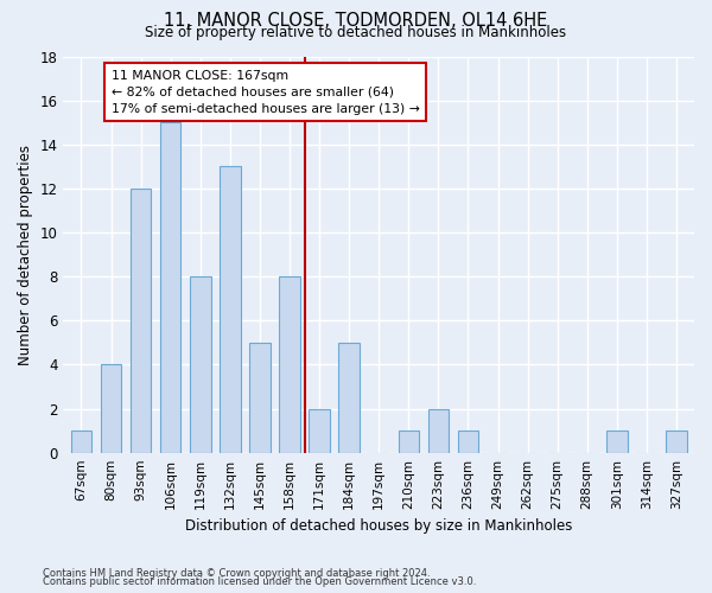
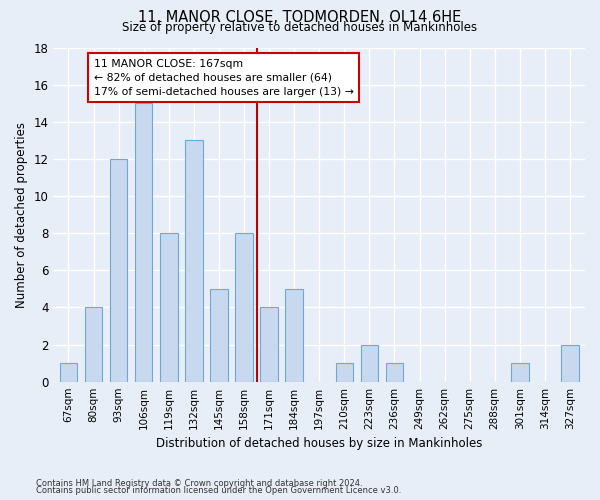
171sqm: 2 -> 4
327sqm: 1 -> 2
